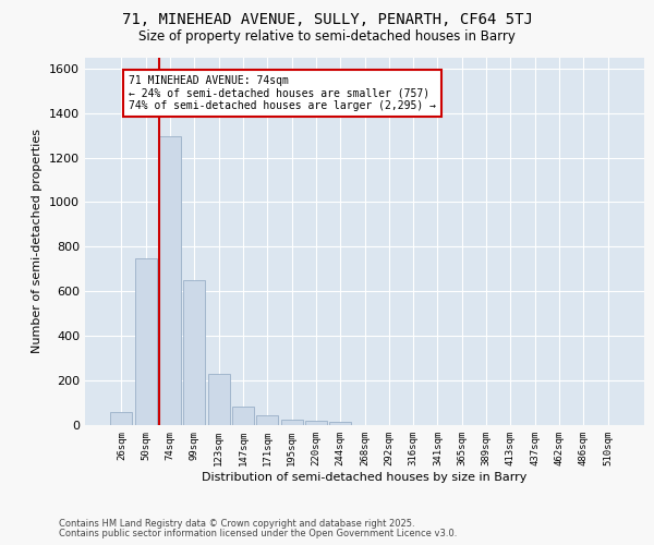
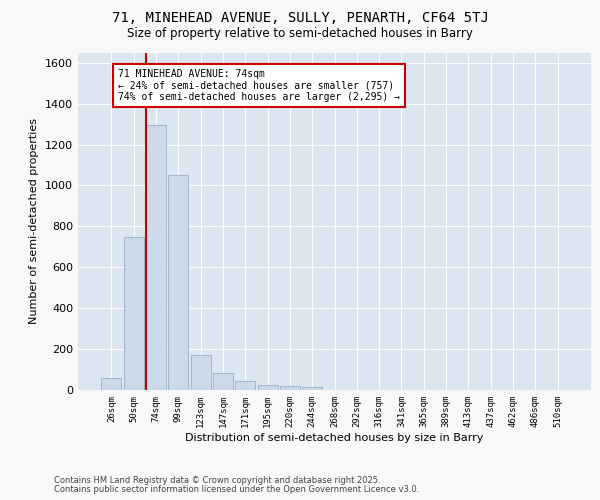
99sqm: 650 -> 1050
123sqm: 230 -> 170
